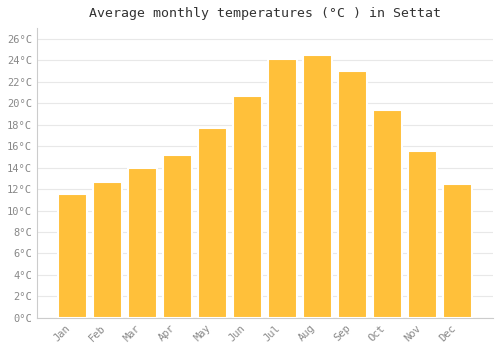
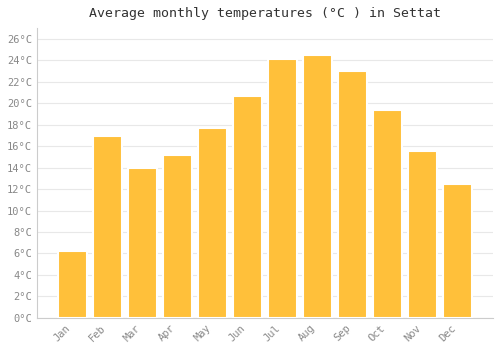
Jan: 11.5°C -> 6.2°C
Feb: 12.7°C -> 16.9°C
